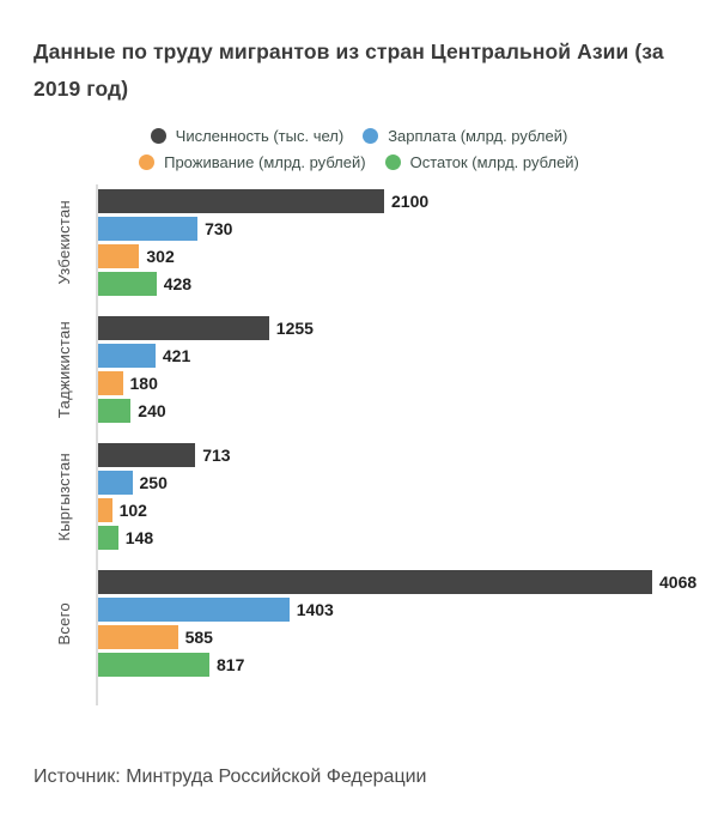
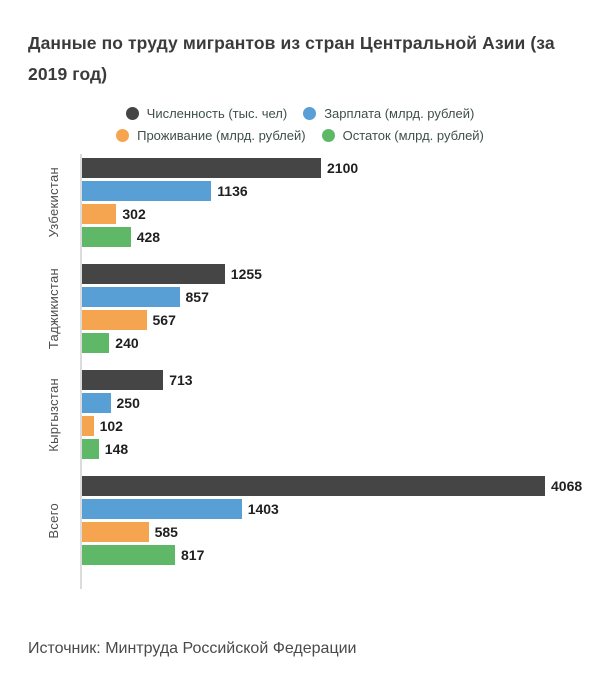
Зарплата (млрд. рублей)/Узбекистан: 730 -> 1136
Зарплата (млрд. рублей)/Таджикистан: 421 -> 857
Проживание (млрд. рублей)/Таджикистан: 180 -> 567
